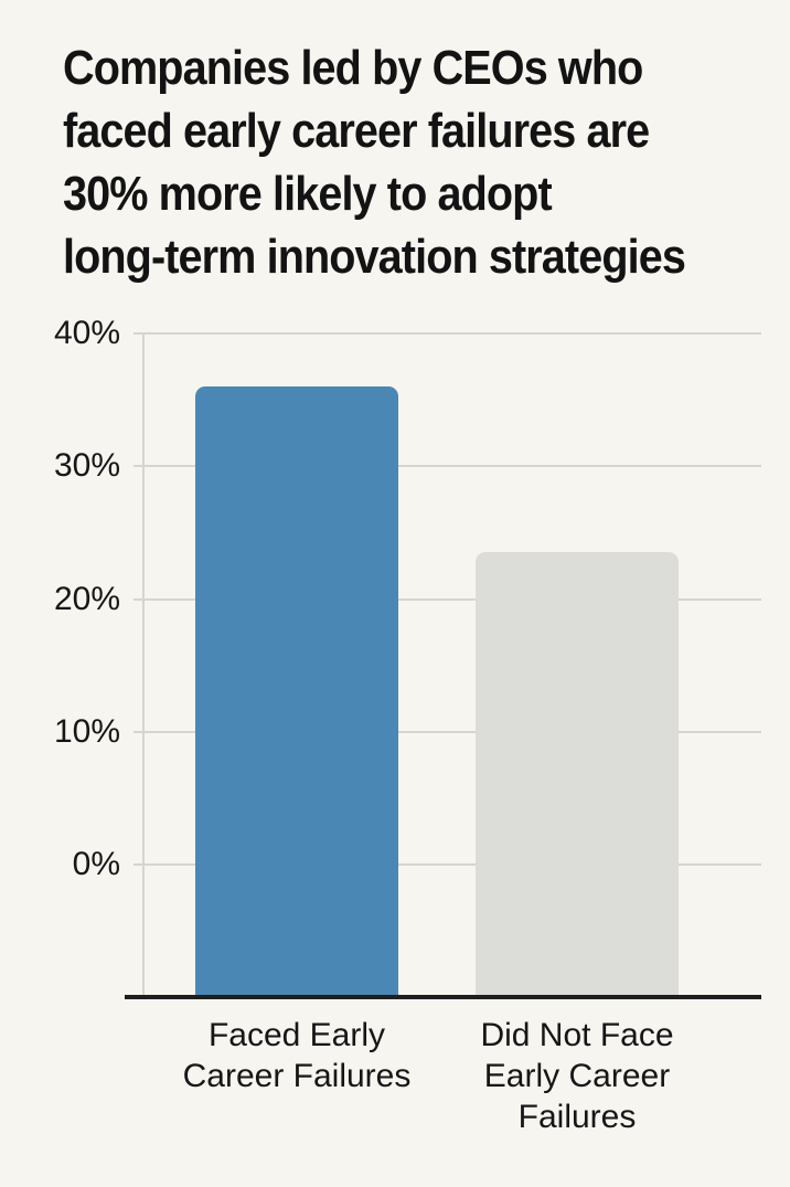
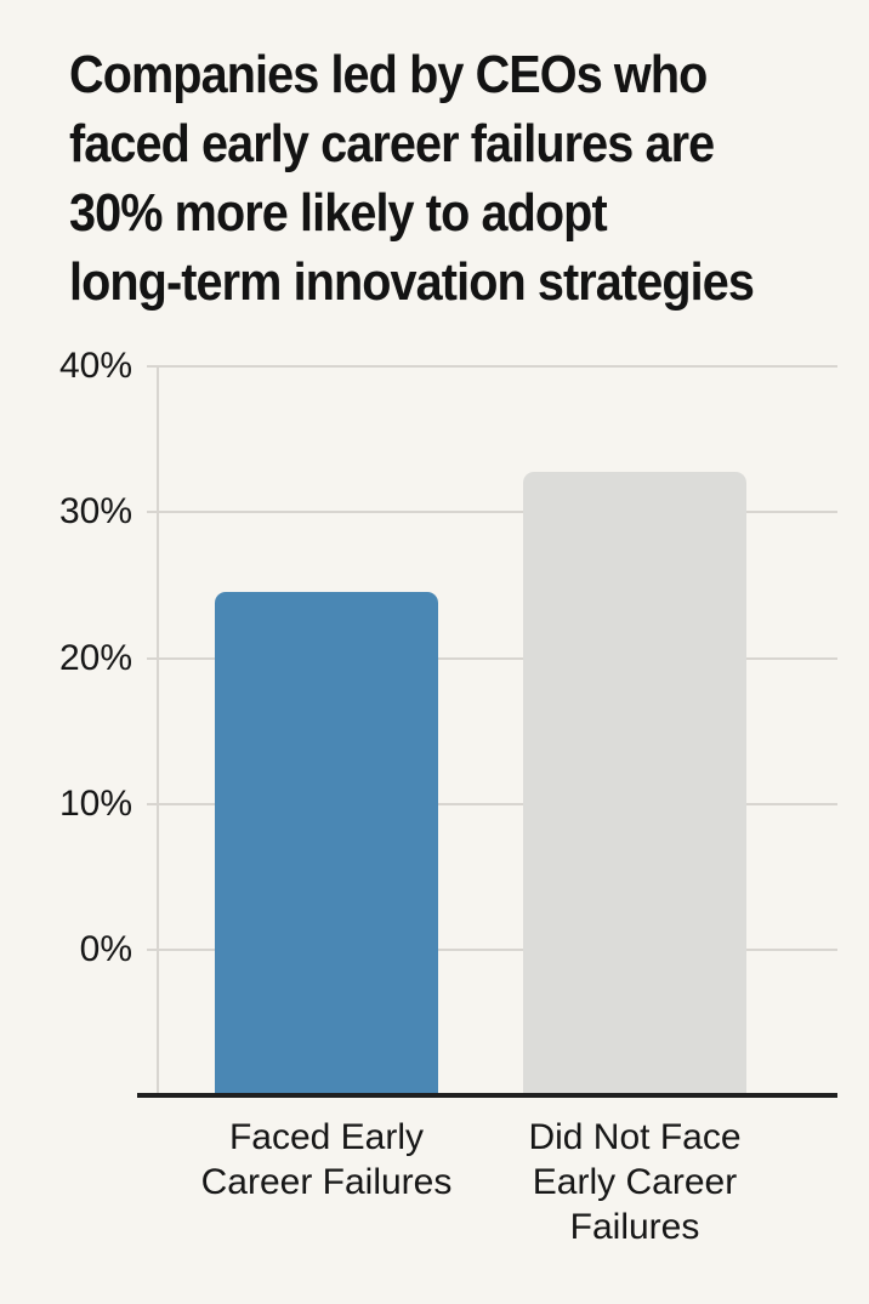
Faced Early Career Failures: 36.0% -> 24.5%
Did Not Face Early Career Failures: 23.5% -> 32.8%
